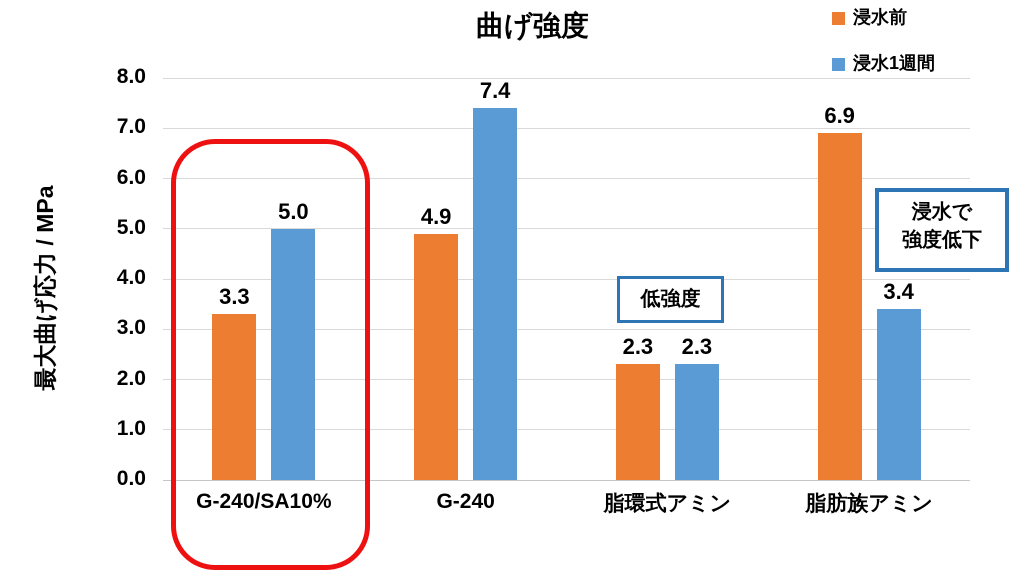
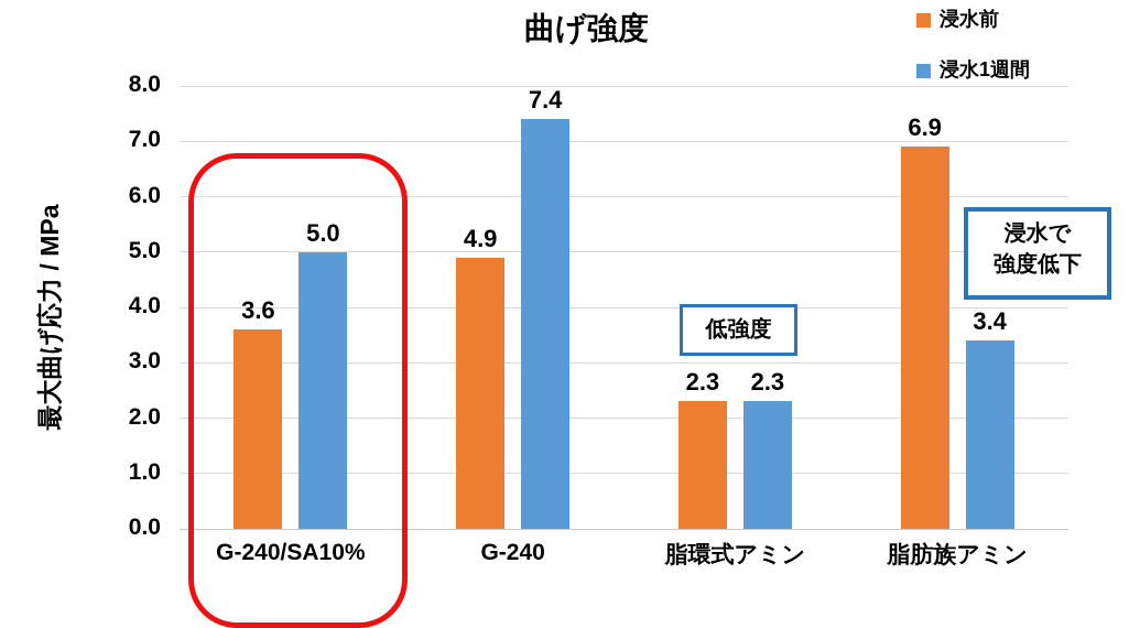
浸水前/G-240/SA10%: 3.3 -> 3.6
